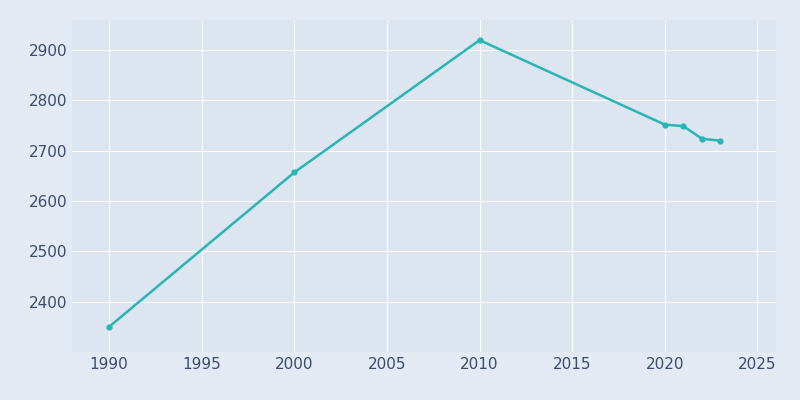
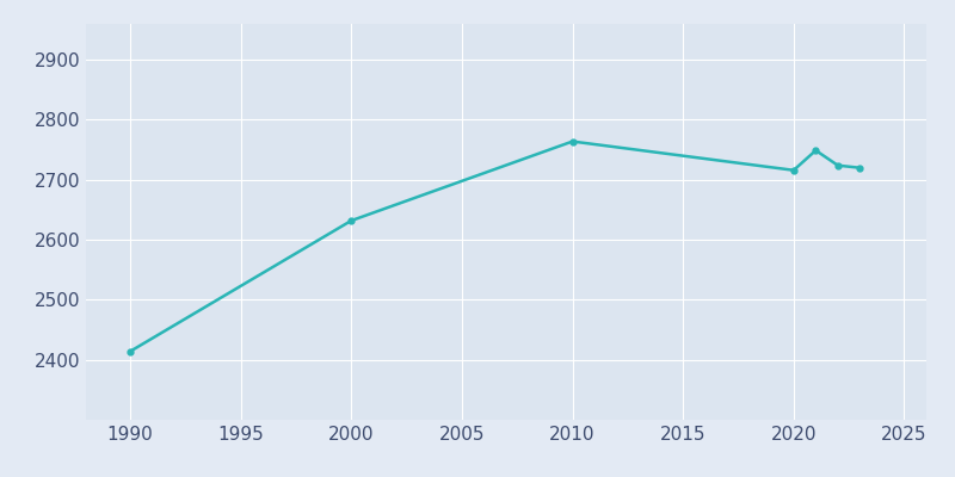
1990: 2350 -> 2414
2000: 2657 -> 2632
2010: 2920 -> 2764
2020: 2752 -> 2716
